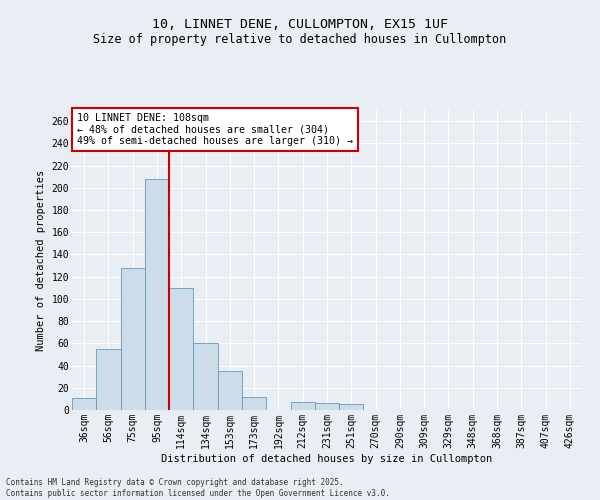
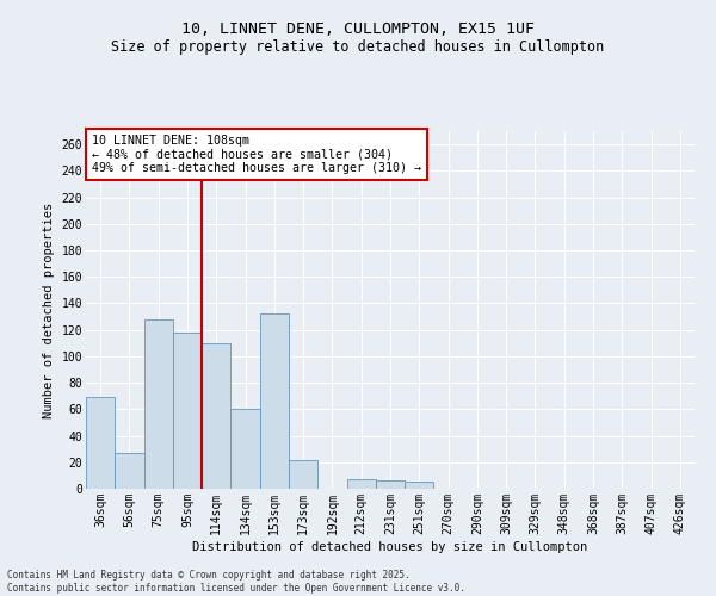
36sqm: 11 -> 69
56sqm: 55 -> 27
95sqm: 208 -> 118
153sqm: 35 -> 132
173sqm: 12 -> 22
